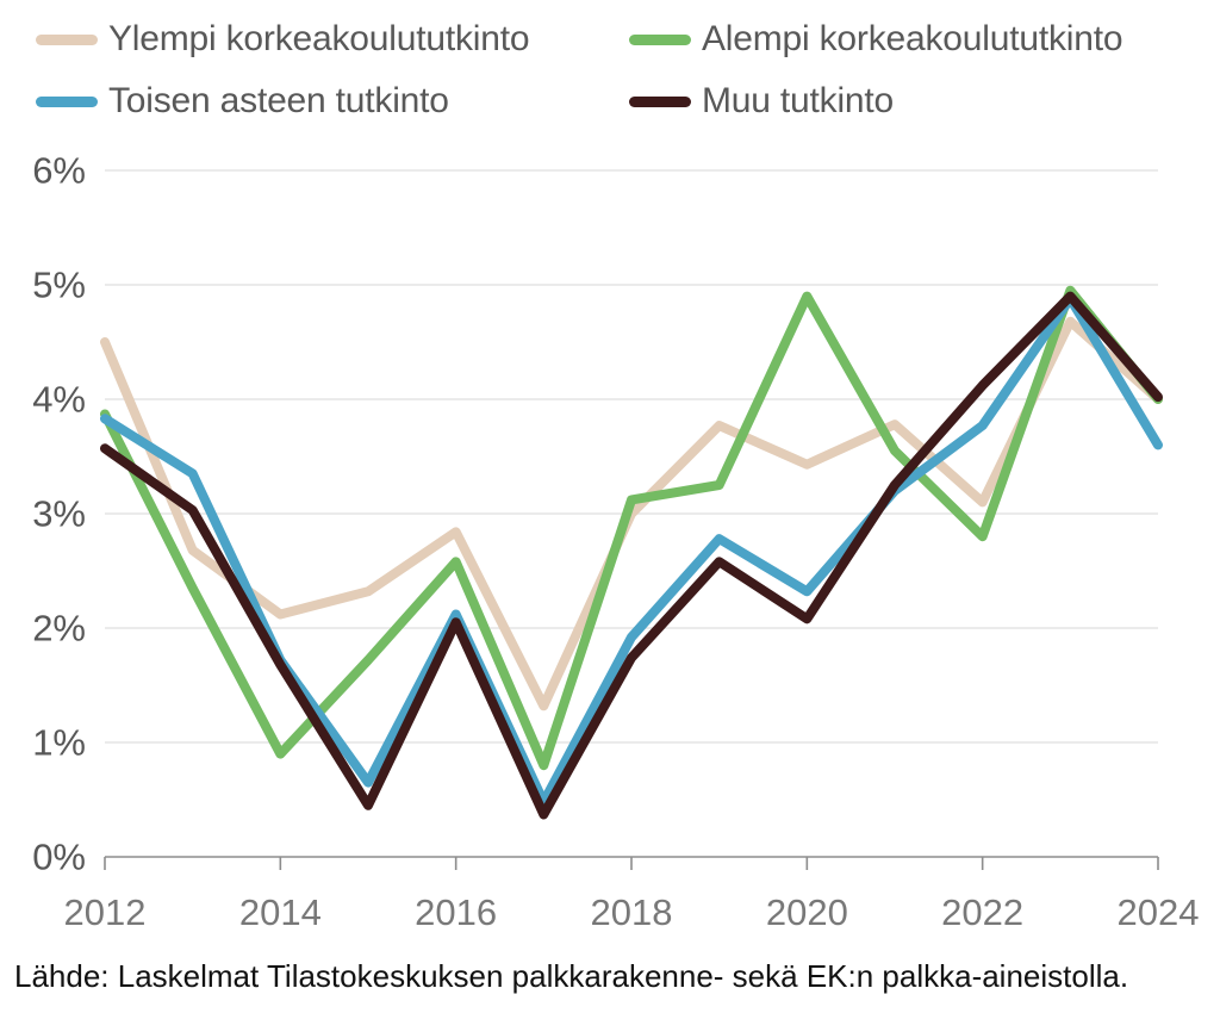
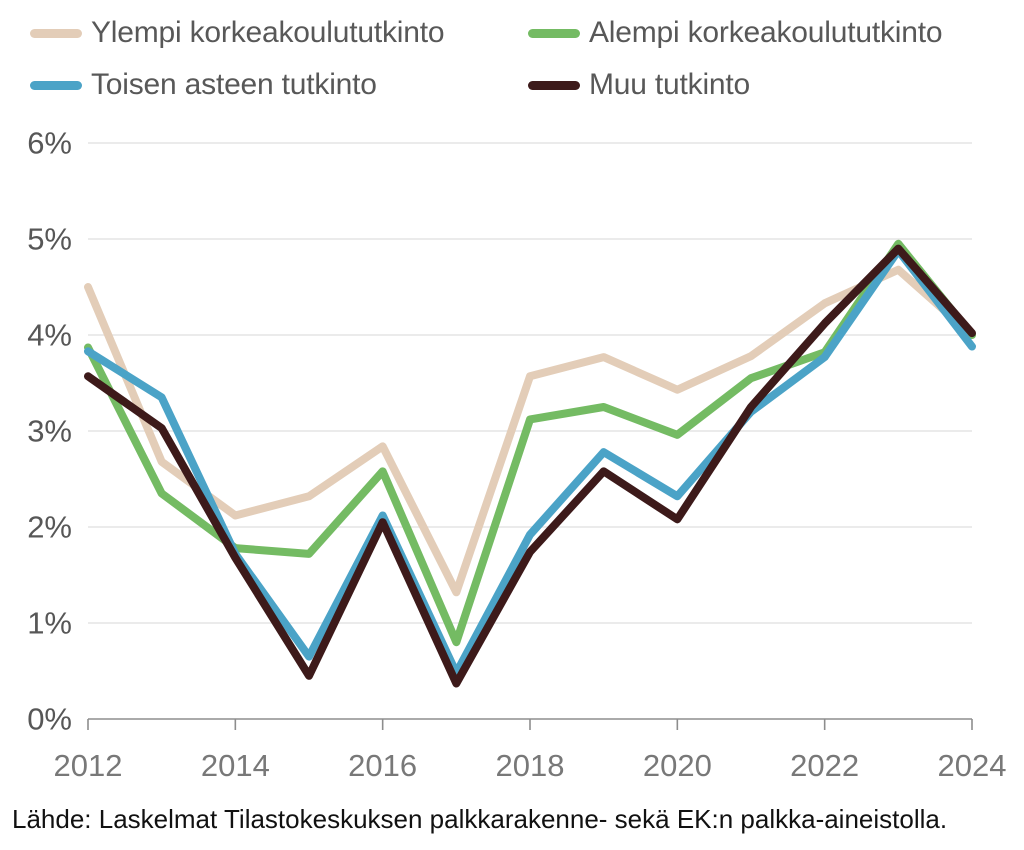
Alempi korkeakoulututkinto/2014: 0.9% -> 1.8%
Ylempi korkeakoulututkinto/2018: 3.0% -> 3.6%
Alempi korkeakoulututkinto/2020: 4.9% -> 3.0%
Ylempi korkeakoulututkinto/2022: 3.1% -> 4.3%
Alempi korkeakoulututkinto/2022: 2.8% -> 3.8%
Toisen asteen tutkinto/2024: 3.6% -> 3.9%
